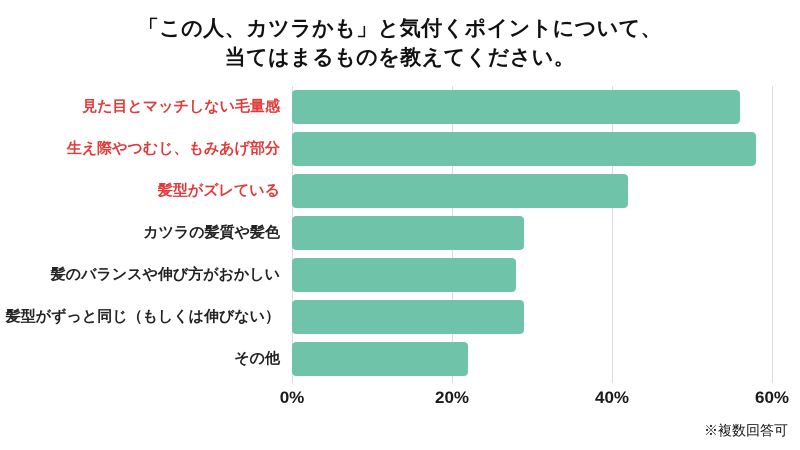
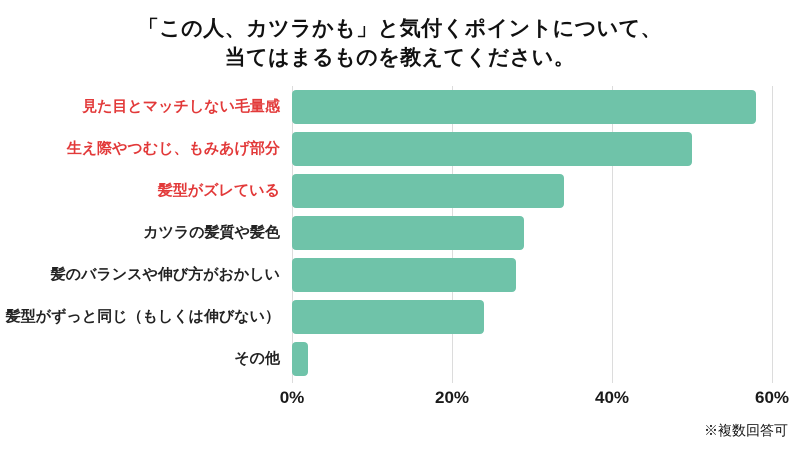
見た目とマッチしない毛量感: 56% -> 58%
生え際やつむじ、もみあげ部分: 58% -> 50%
髪型がズレている: 42% -> 34%
髪型がずっと同じ（もしくは伸びない）: 29% -> 24%
その他: 22% -> 2%
